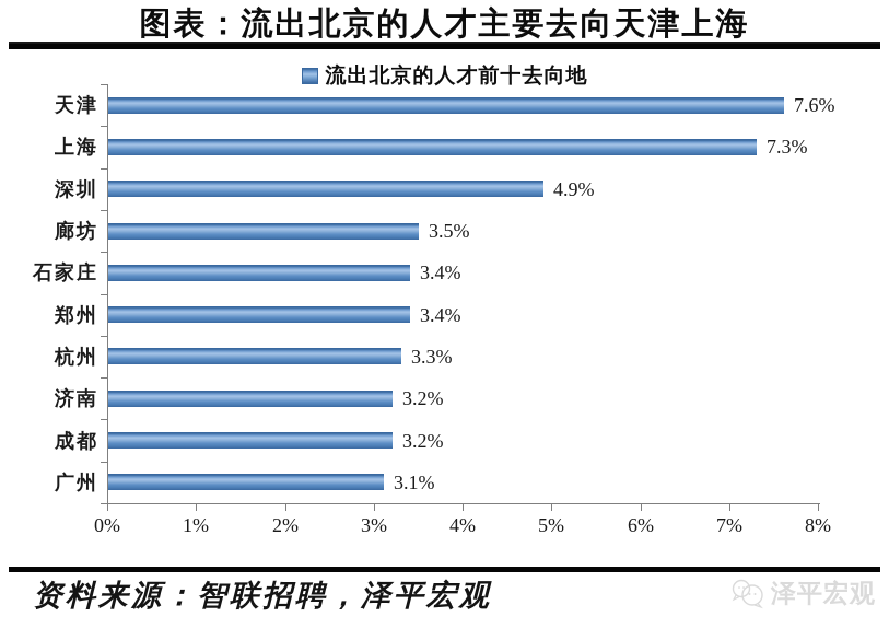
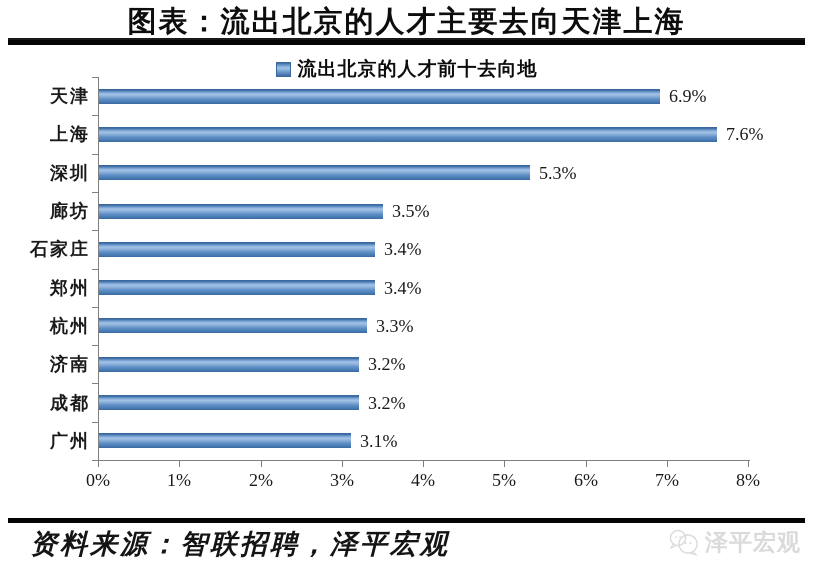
天津: 7.6% -> 6.9%
上海: 7.3% -> 7.6%
深圳: 4.9% -> 5.3%
